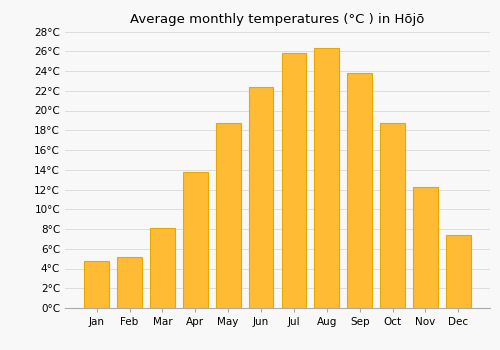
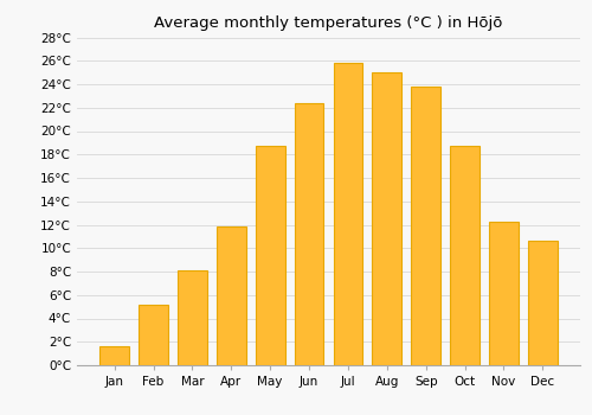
Jan: 4.8°C -> 1.6°C
Apr: 13.8°C -> 11.8°C
Aug: 26.3°C -> 25.0°C
Dec: 7.4°C -> 10.6°C
